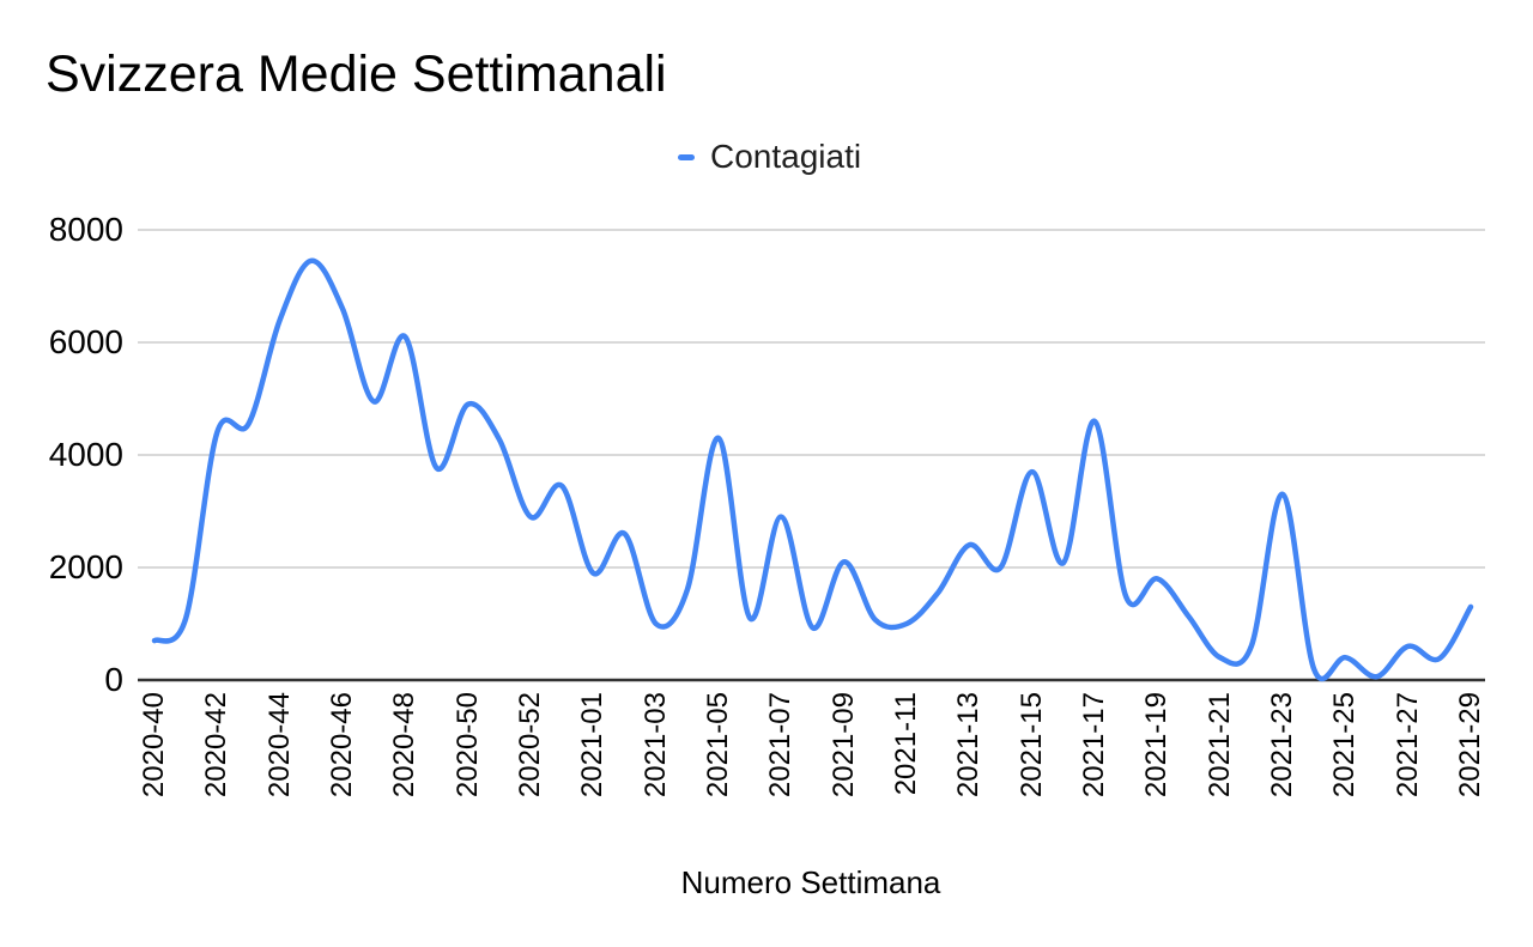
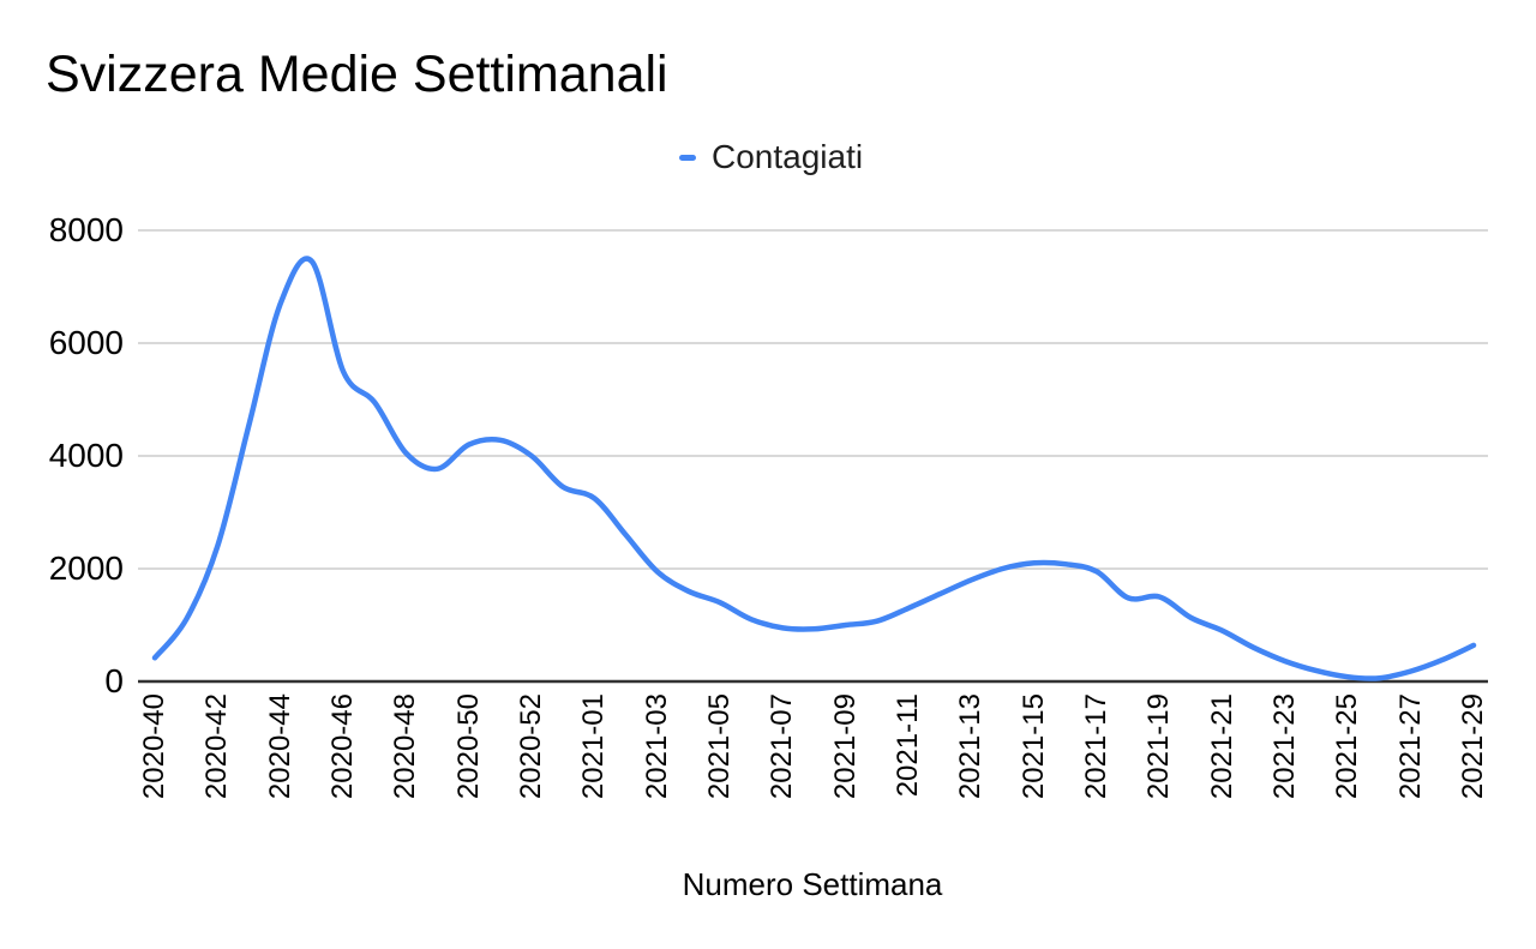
2020-40: 700 -> 400
2020-42: 4400 -> 2400
2020-44: 6400 -> 6700
2020-46: 6600 -> 5500
2020-48: 6100 -> 4000
2020-50: 4900 -> 4200
2020-52: 2900 -> 4000
2021-01: 1900 -> 3200
2021-03: 1000 -> 2000
2021-05: 4300 -> 1400
2021-07: 2900 -> 1000
2021-09: 2100 -> 1000
2021-11: 1000 -> 1300
2021-13: 2400 -> 1800
2021-15: 3700 -> 2100
2021-17: 4600 -> 2000
2021-19: 1800 -> 1500
2021-21: 400 -> 900
2021-23: 3300 -> 400
2021-25: 400 -> 100
2021-27: 600 -> 200
2021-29: 1300 -> 600
